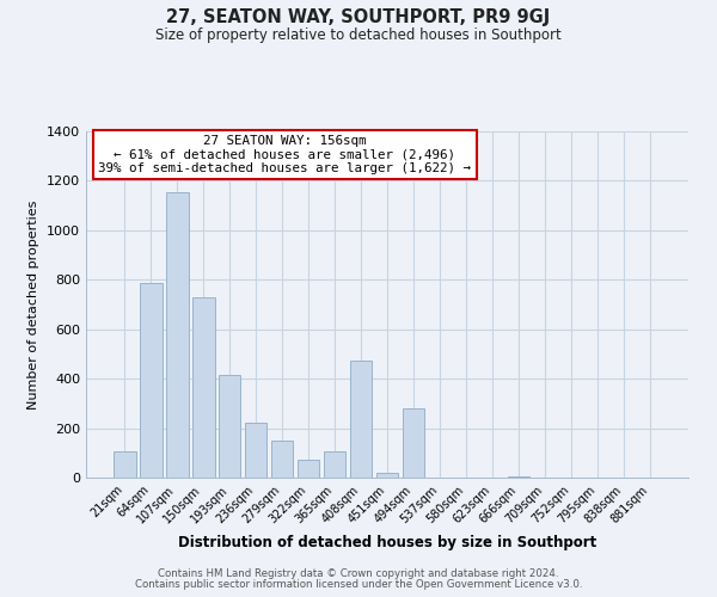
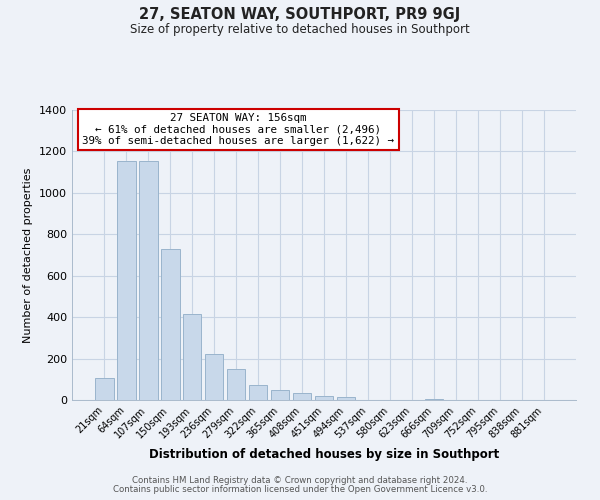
64sqm: 785 -> 1155
365sqm: 105 -> 50
408sqm: 475 -> 33
494sqm: 280 -> 15
